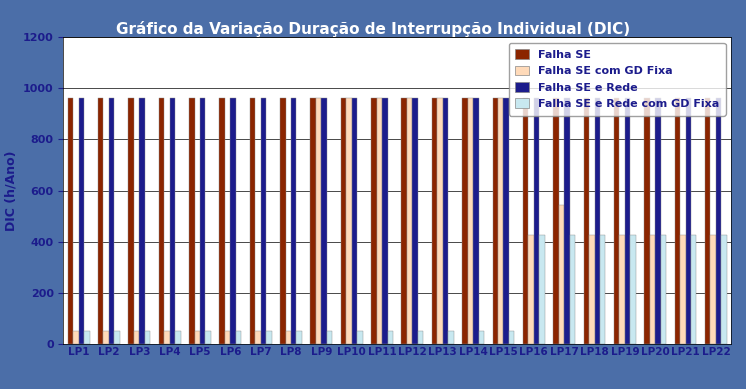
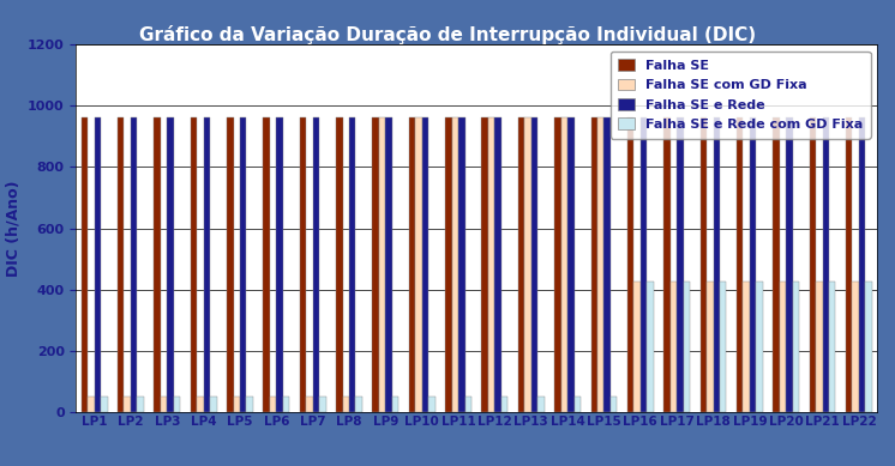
Falha SE com GD Fixa/LP17: 545 -> 425
